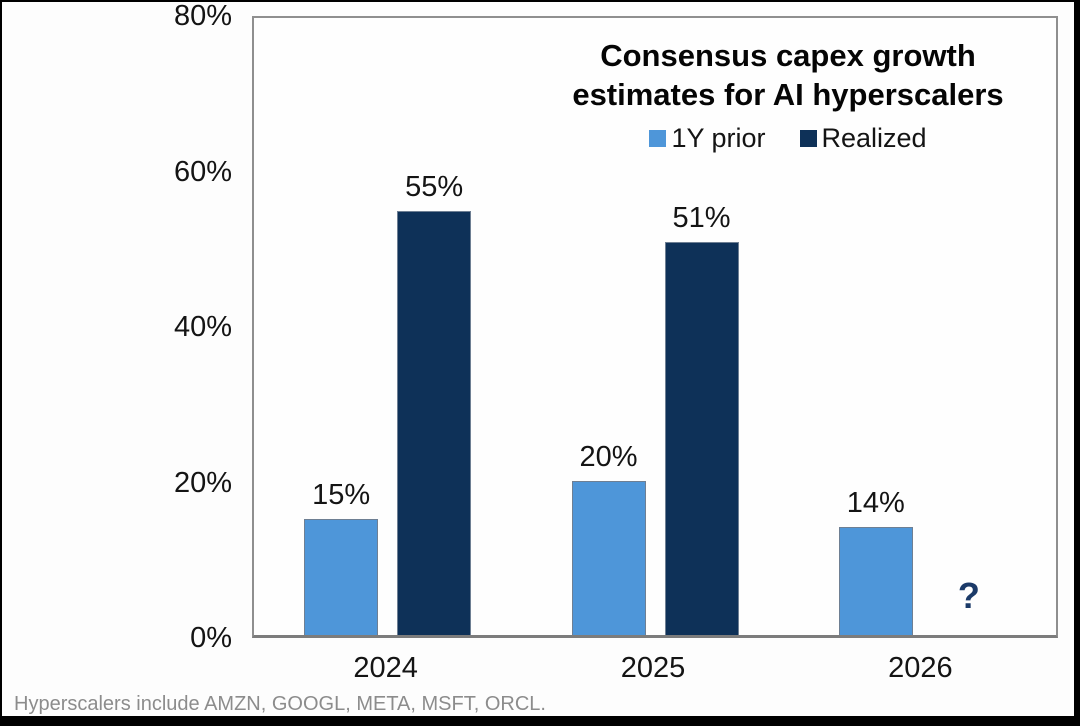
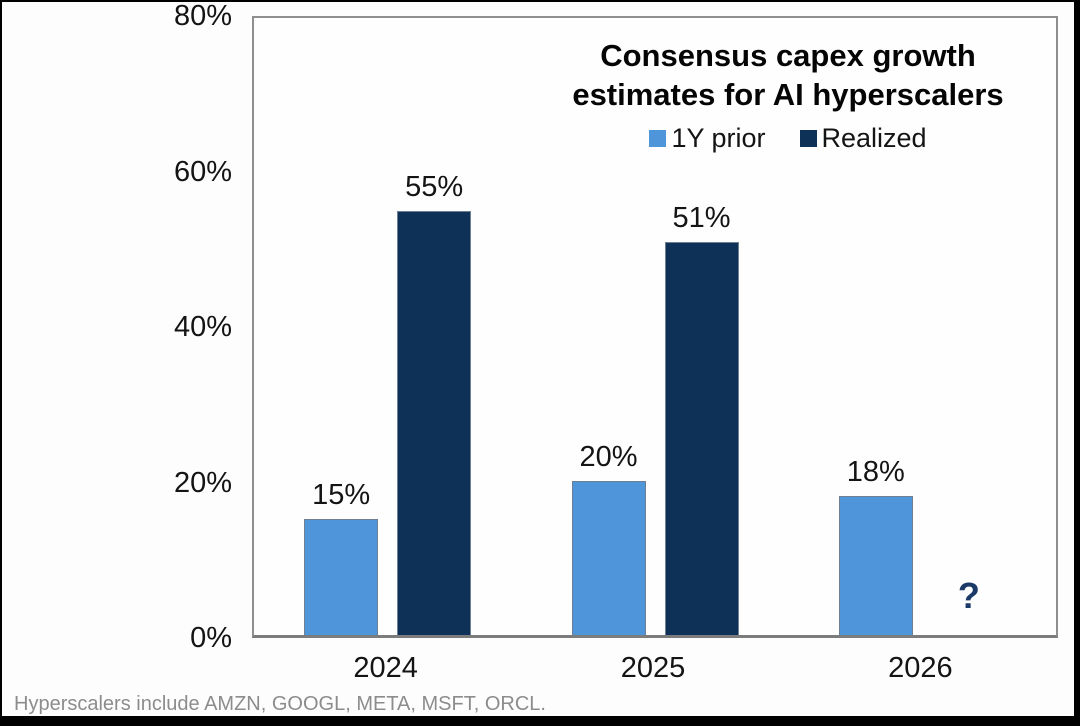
1Y prior/2026: 14% -> 18%
